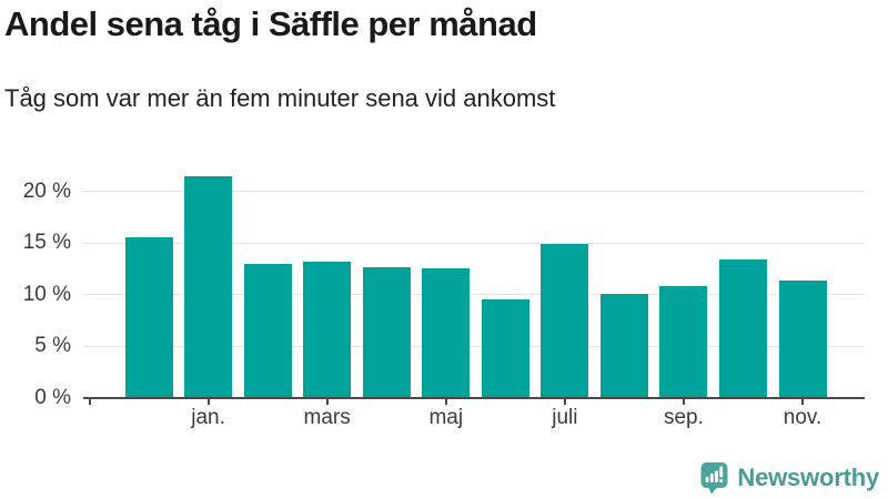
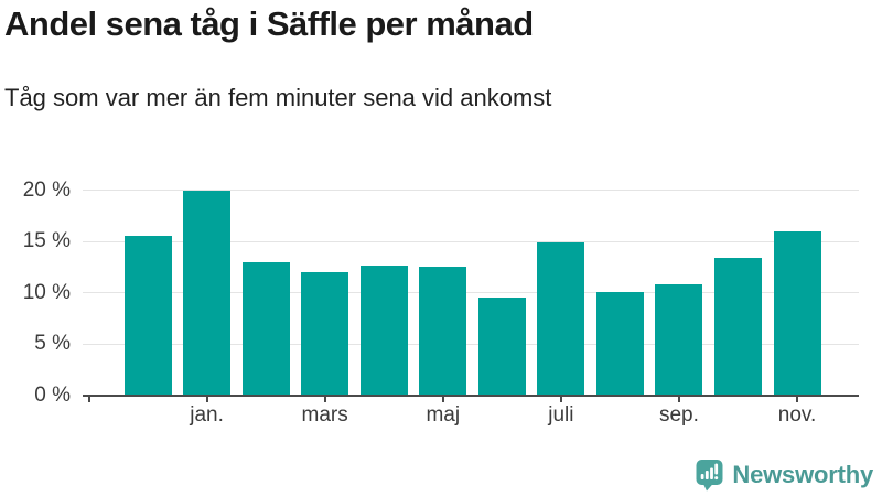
jan.: 22% -> 20%
mars: 13% -> 12%
nov.: 11% -> 16%
